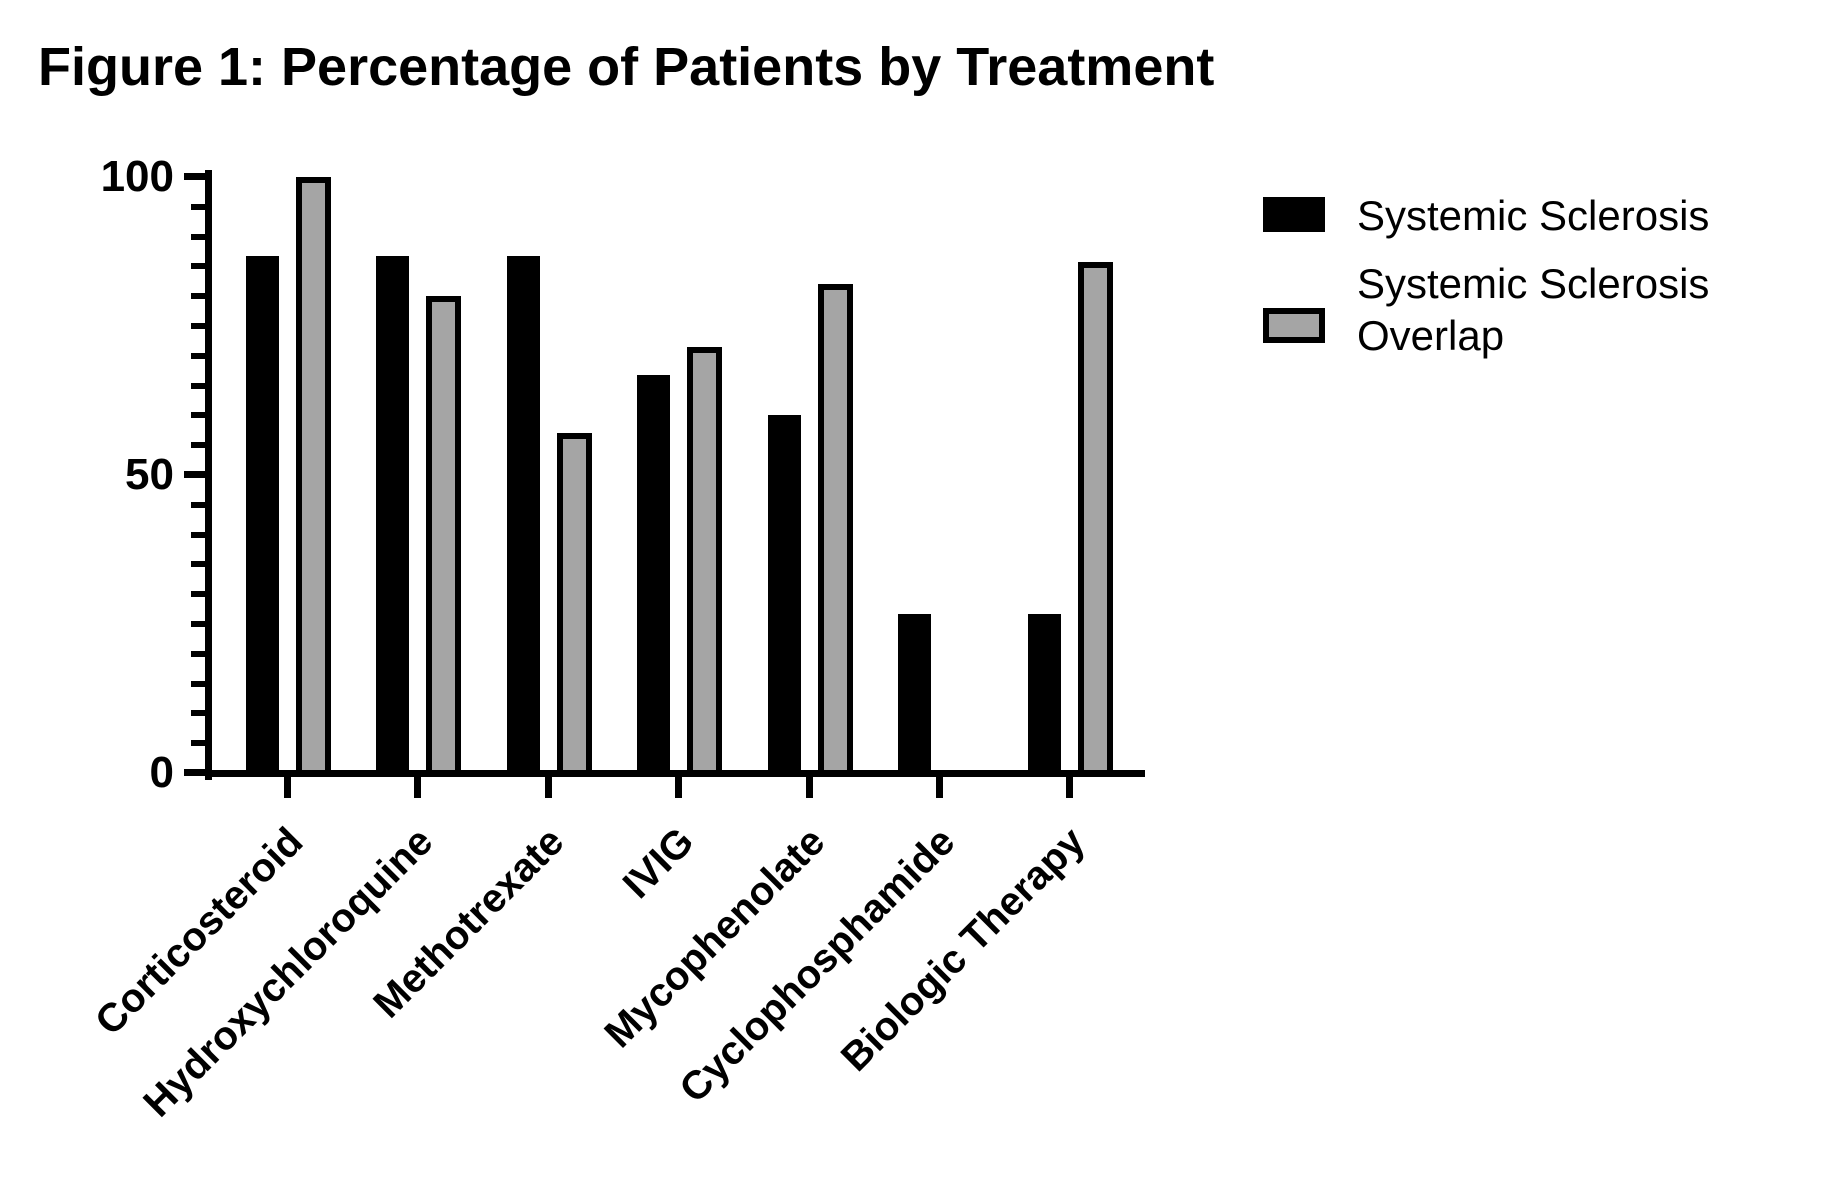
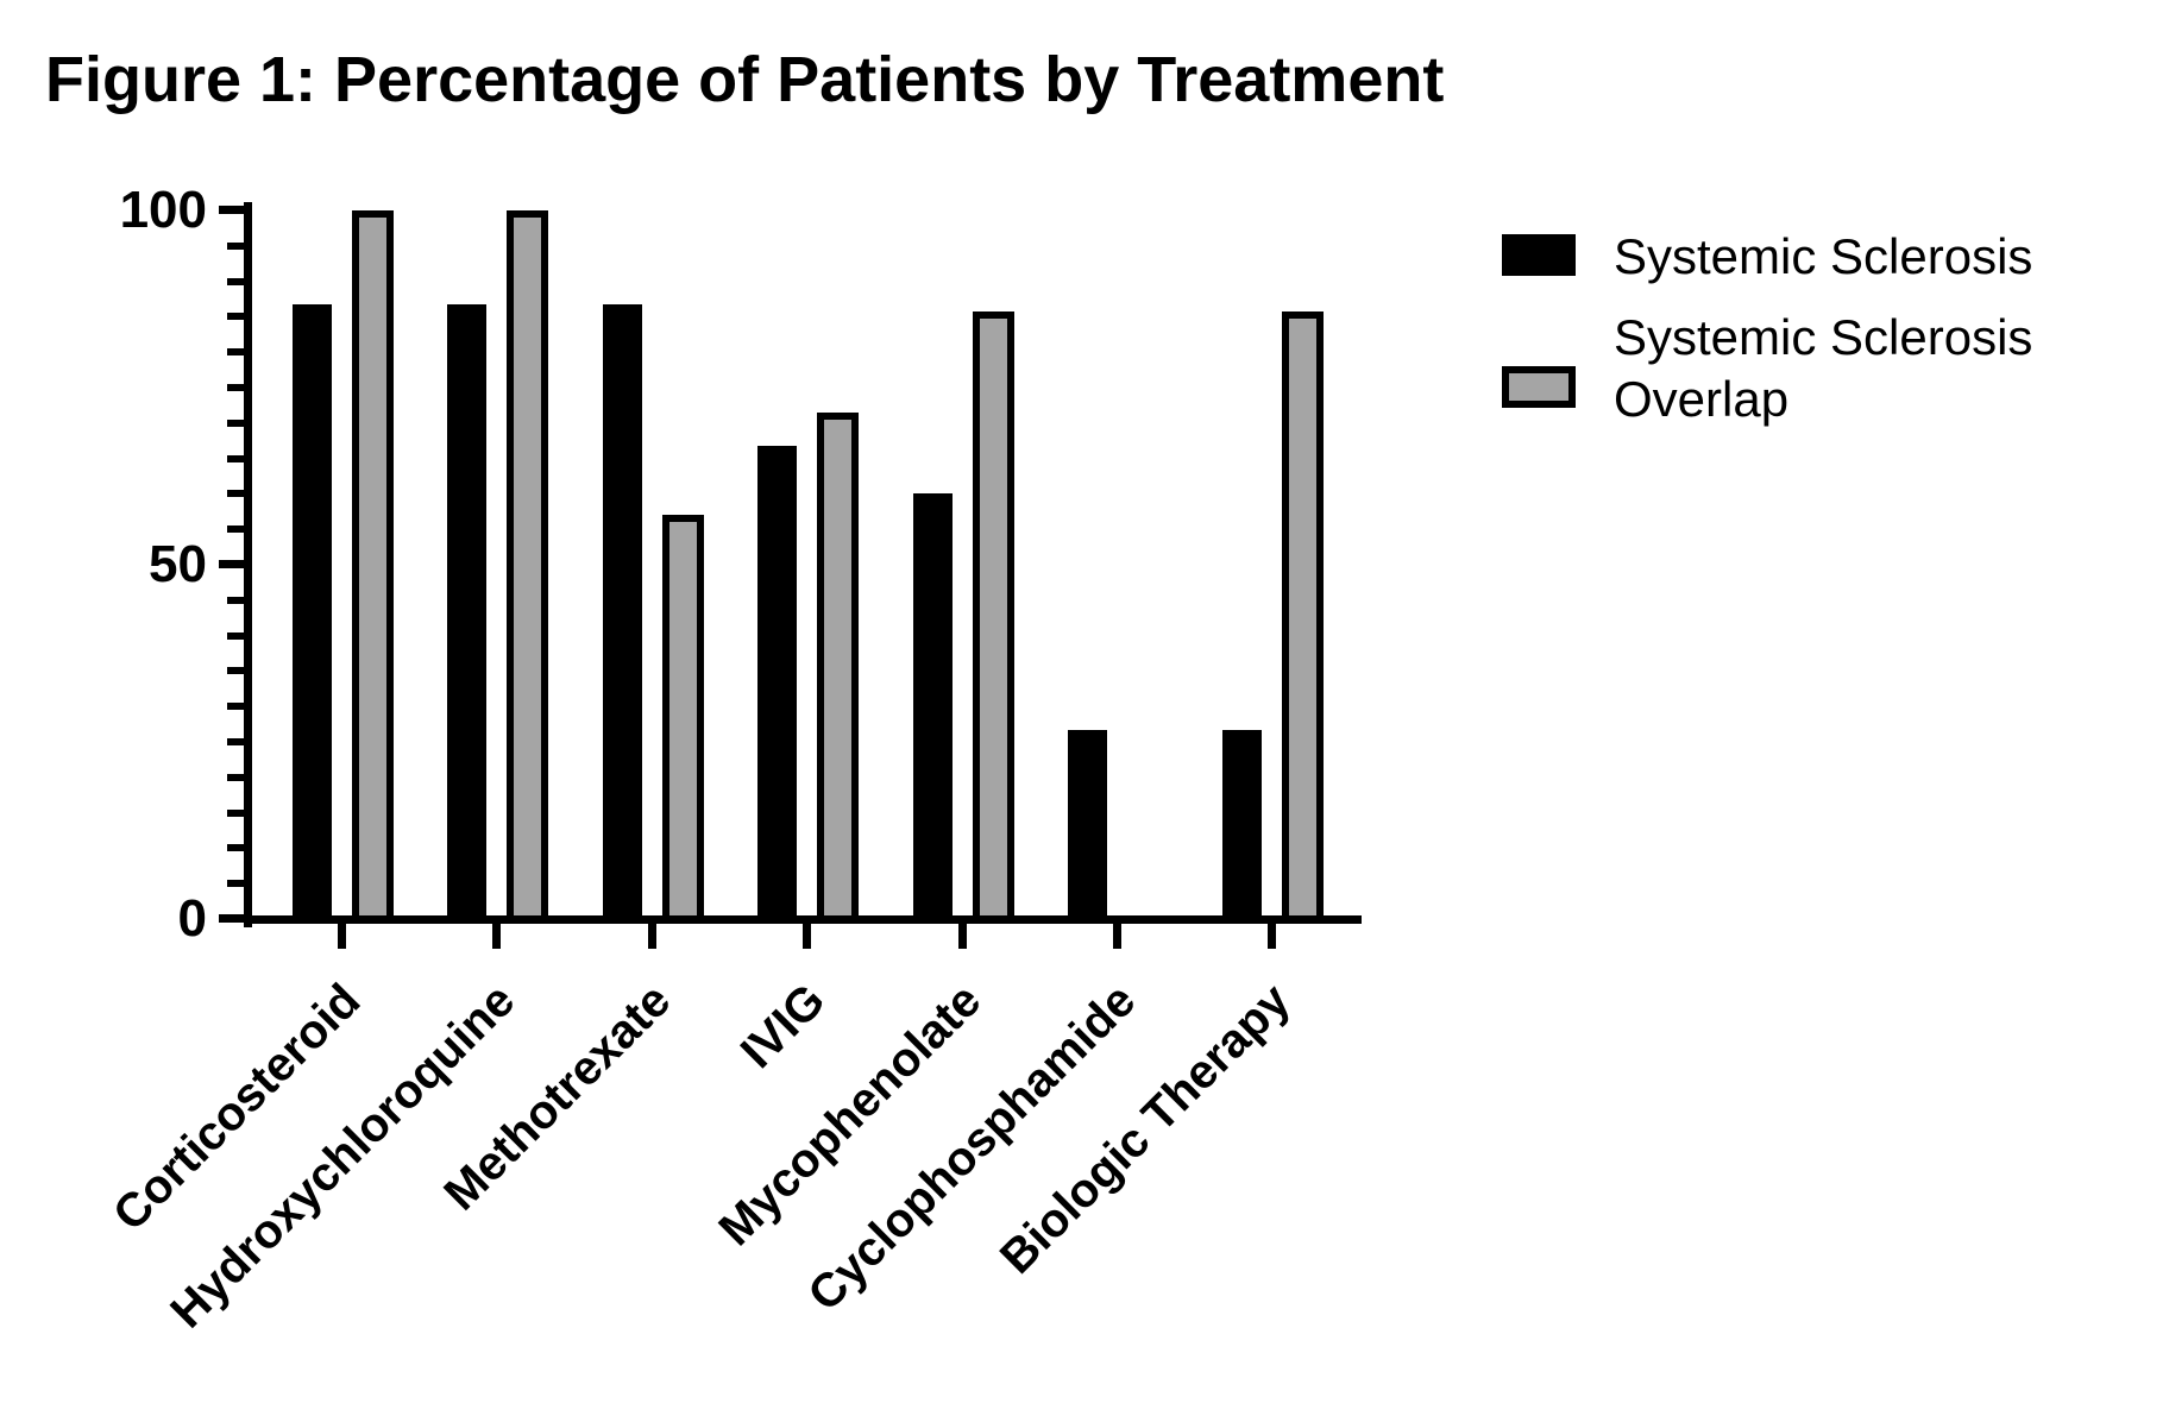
Systemic Sclerosis Overlap/Hydroxychloroquine: 80 -> 100
Systemic Sclerosis Overlap/Mycophenolate: 82 -> 86
